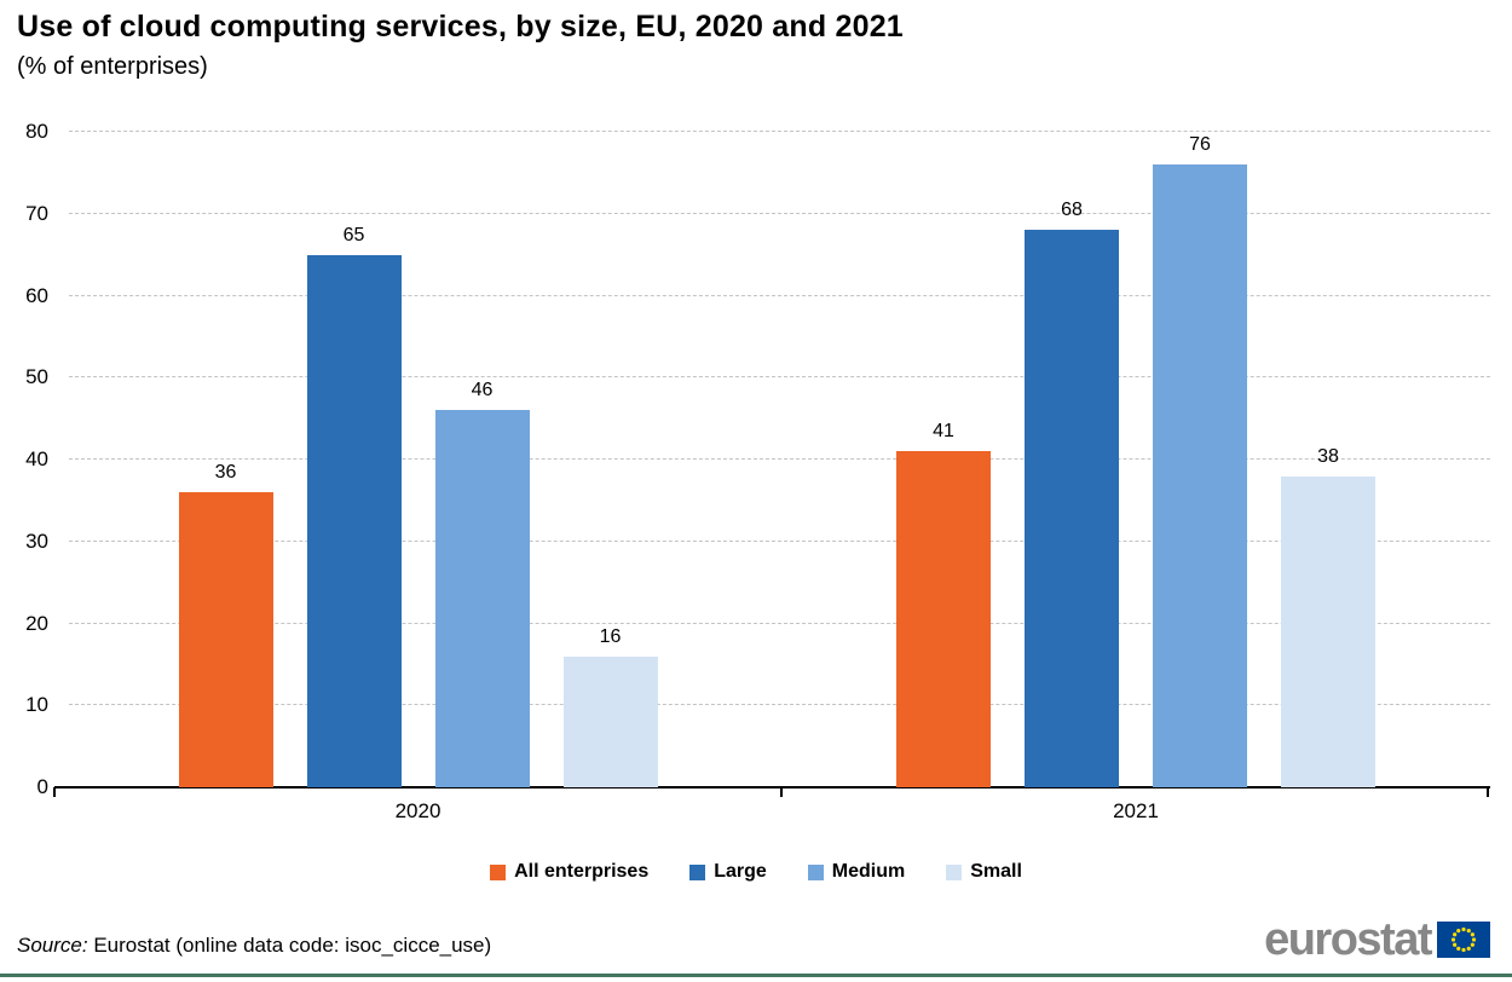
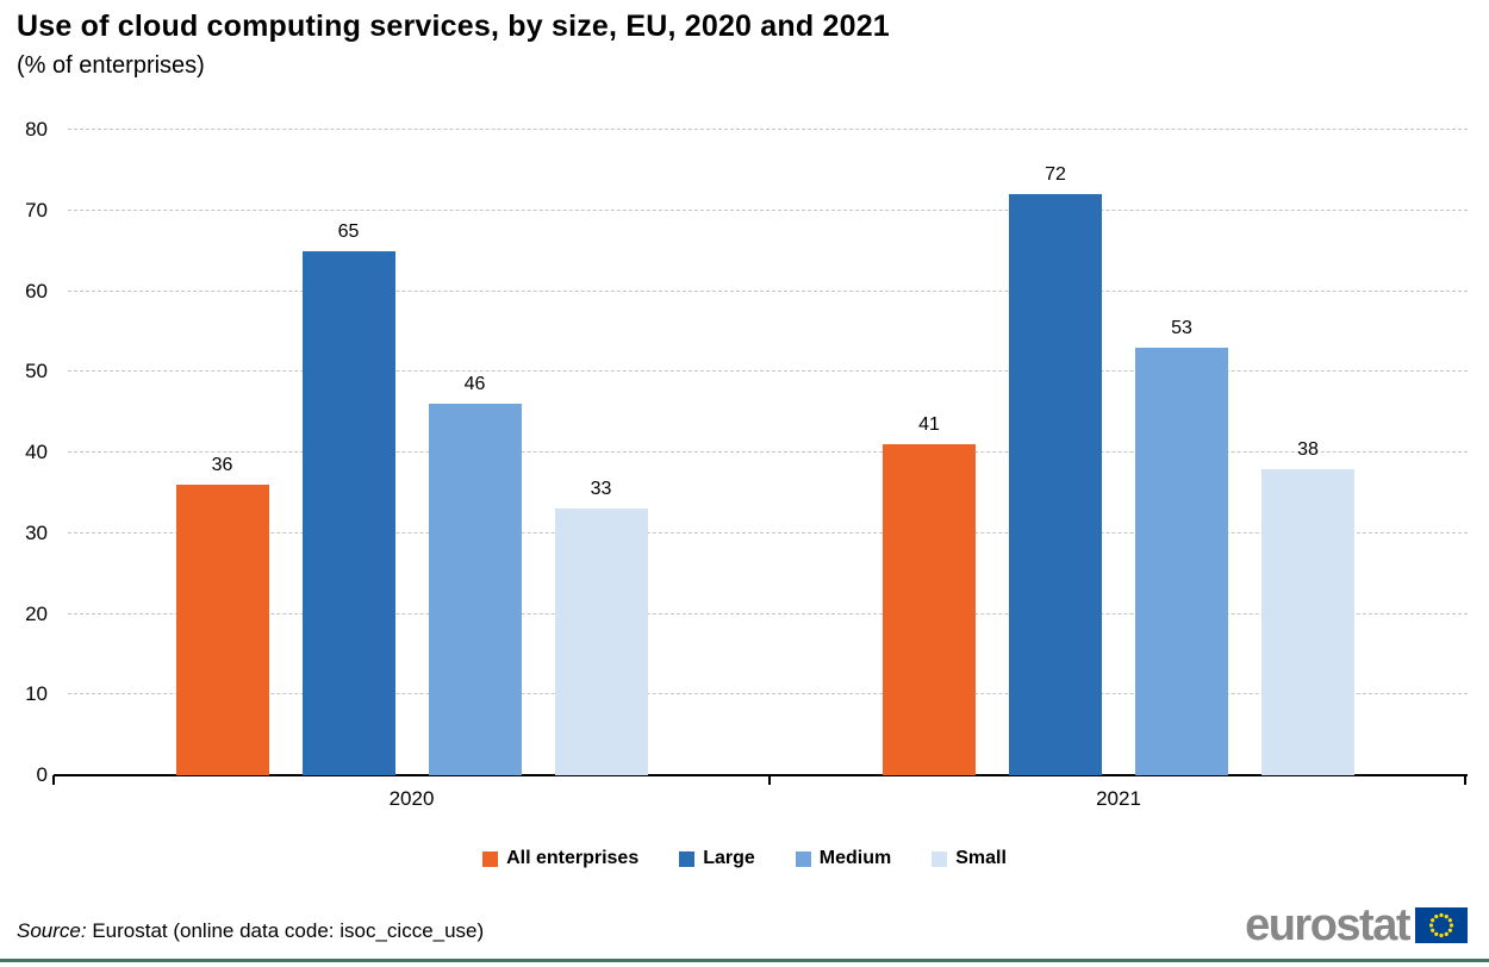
Small/2020: 16 -> 33
Large/2021: 68 -> 72
Medium/2021: 76 -> 53
